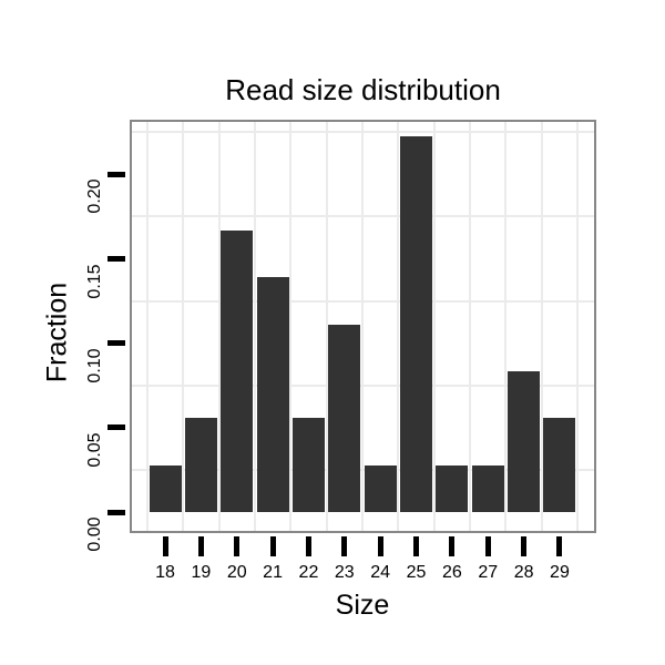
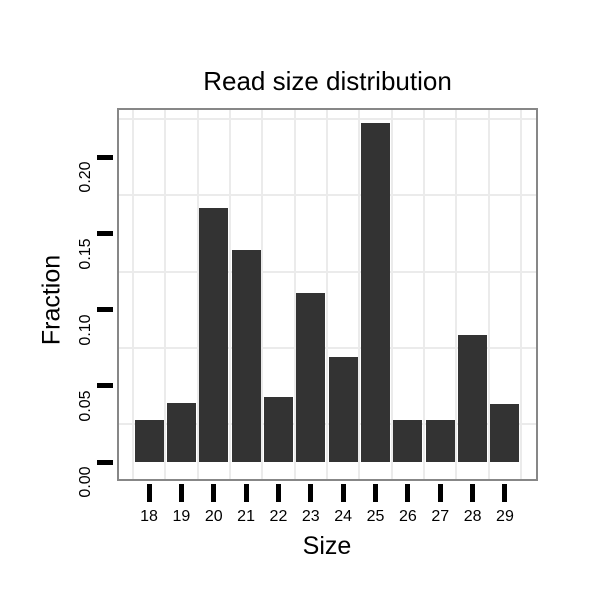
19: 0.056 -> 0.039
22: 0.056 -> 0.043
24: 0.028 -> 0.069
29: 0.056 -> 0.038
